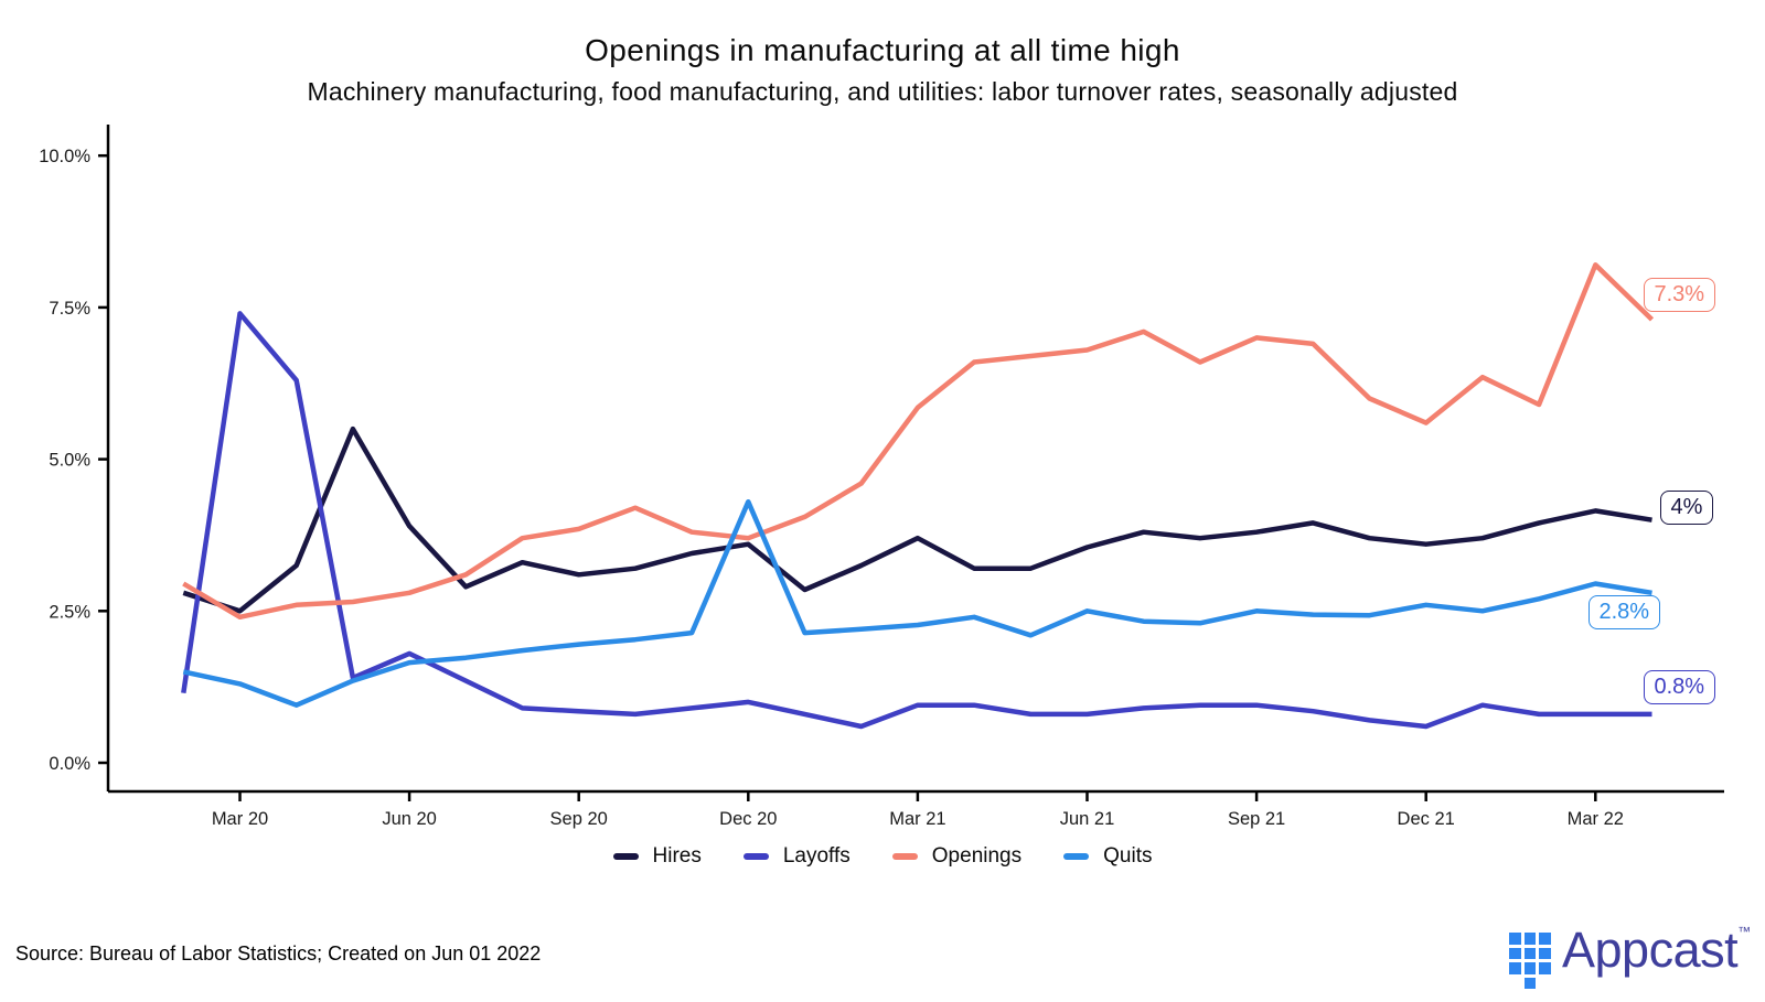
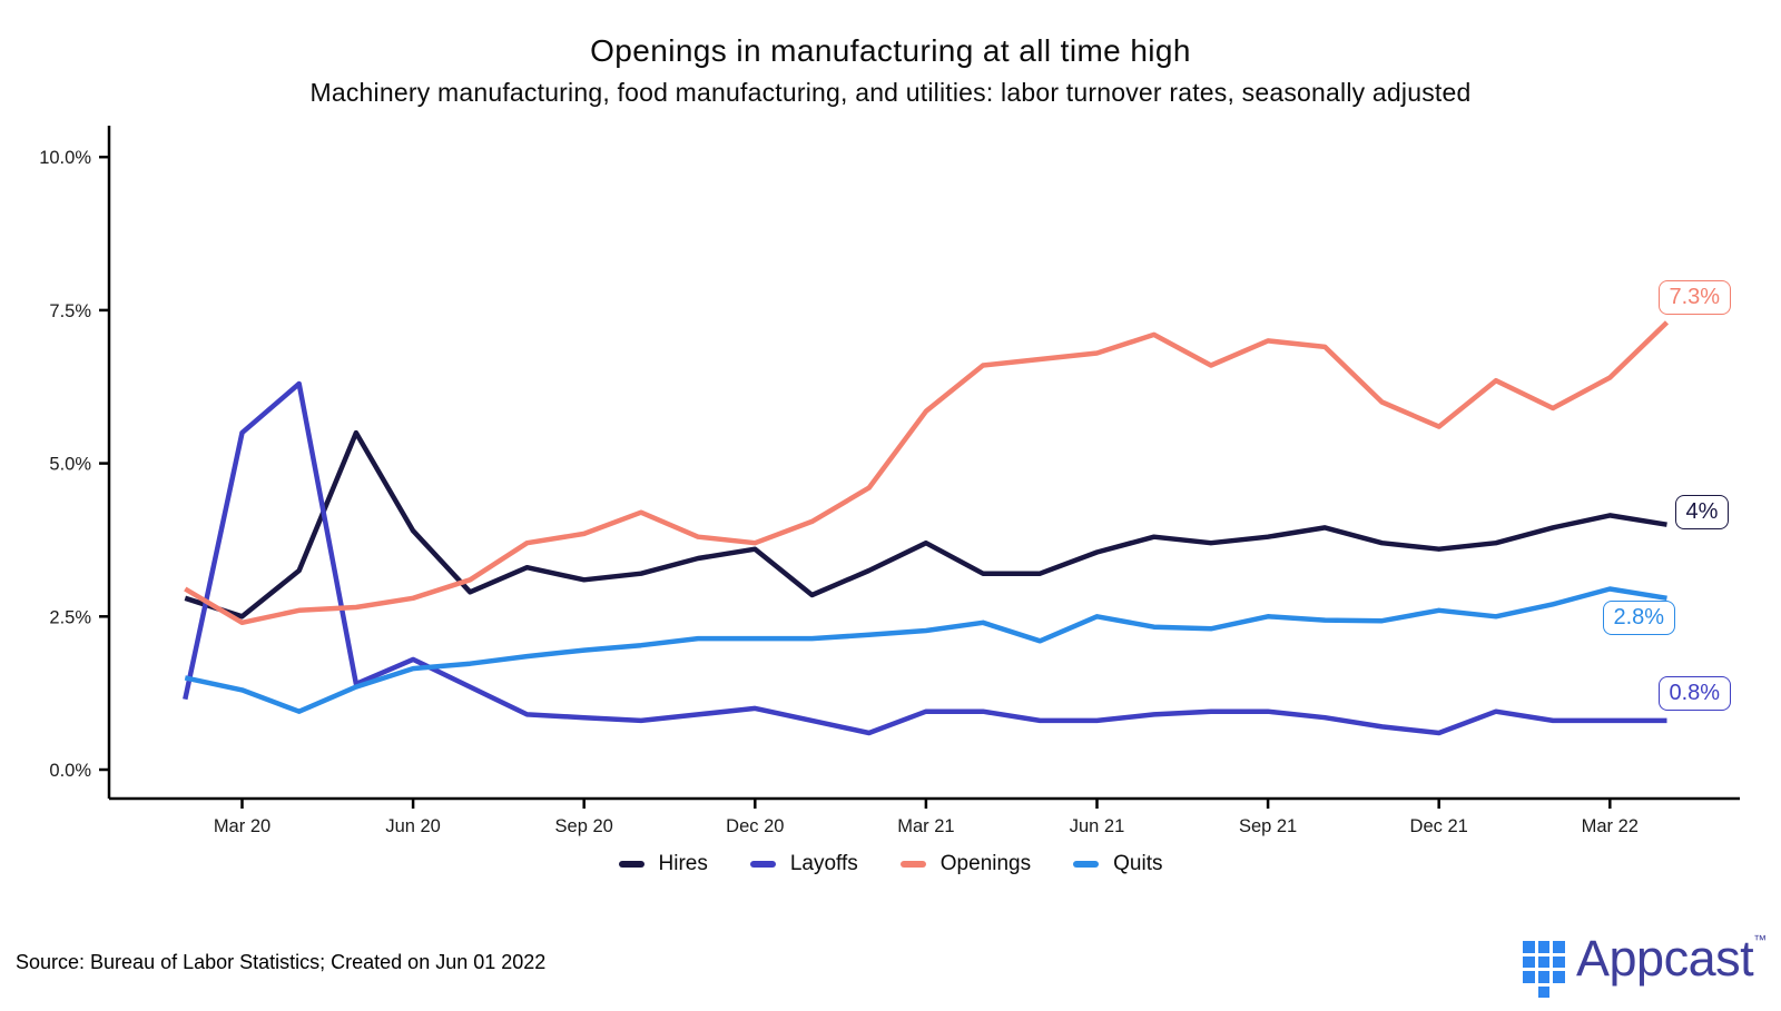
Layoffs/Mar 20: 7.4% -> 5.5%
Quits/Dec 20: 4.3% -> 2.1%
Openings/Mar 22: 8.2% -> 6.4%
